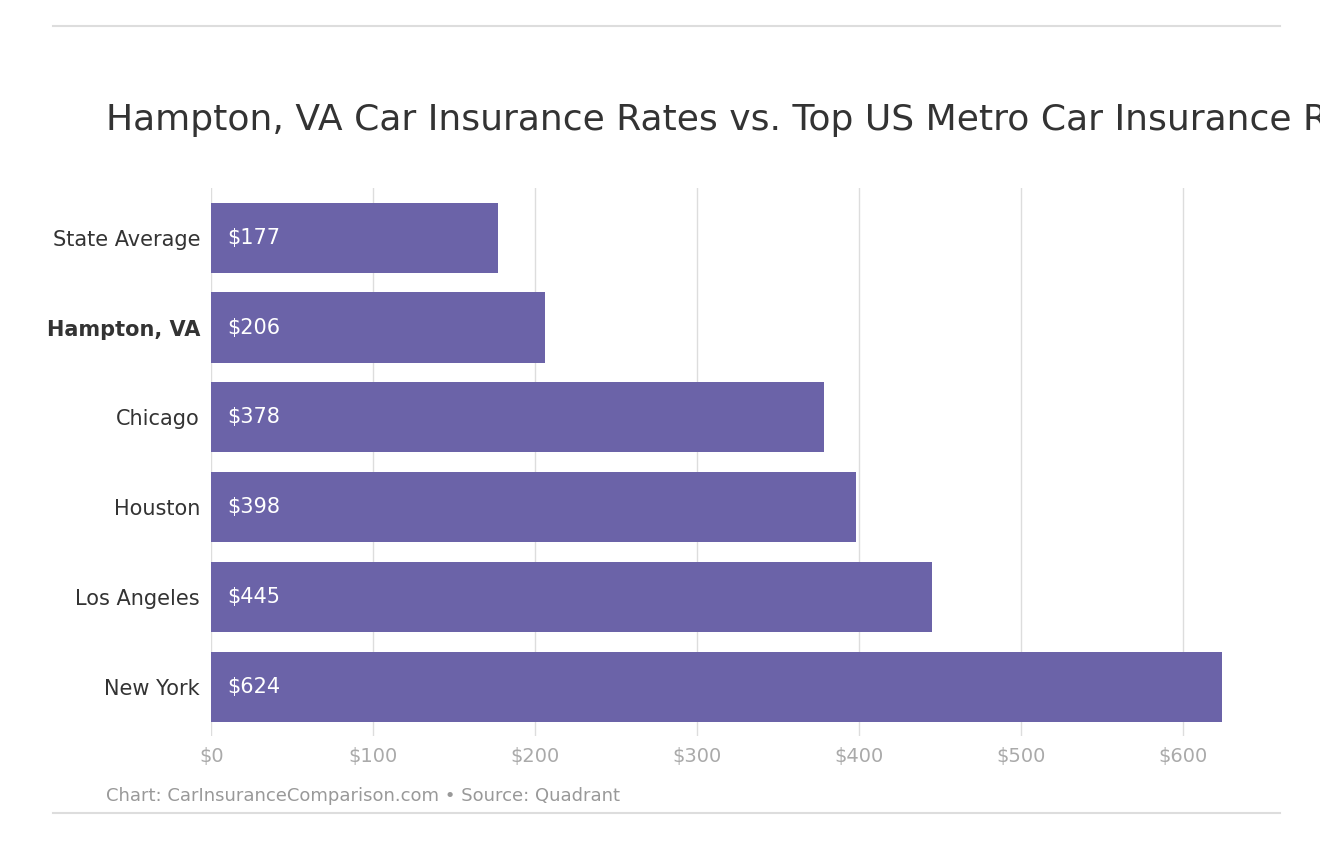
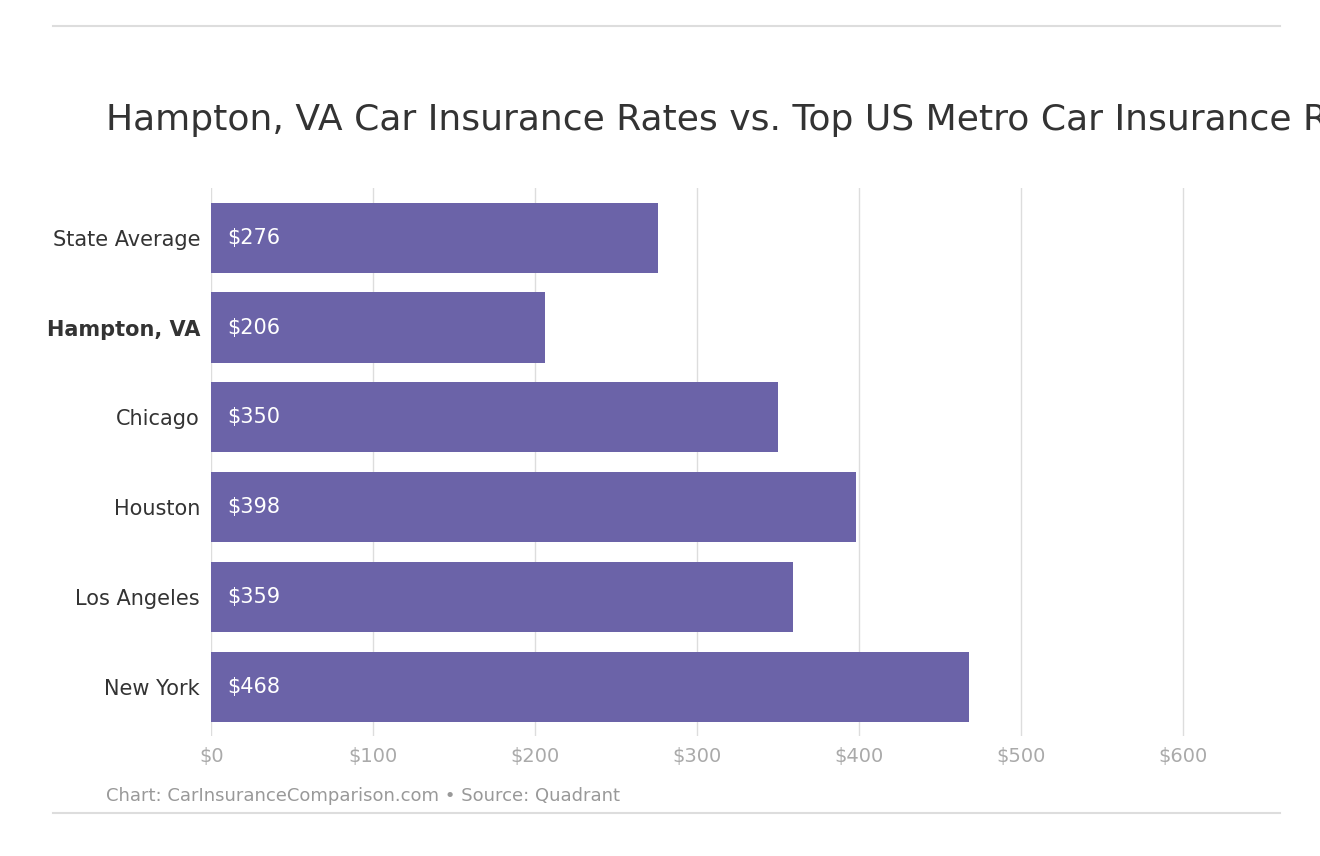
State Average: $177 -> $276
Chicago: $378 -> $350
Los Angeles: $445 -> $359
New York: $624 -> $468
